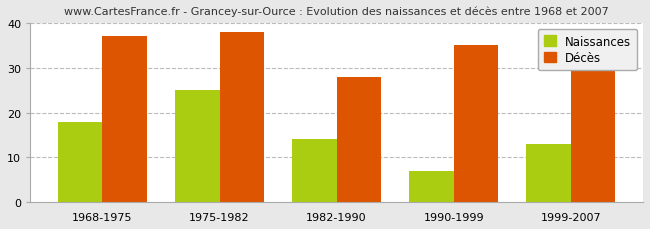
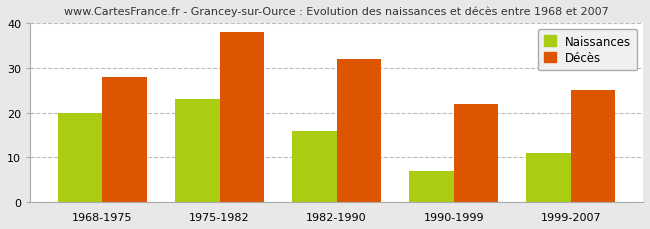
Naissances/1968-1975: 18 -> 20
Décès/1968-1975: 37 -> 28
Naissances/1975-1982: 25 -> 23
Naissances/1982-1990: 14 -> 16
Décès/1982-1990: 28 -> 32
Décès/1990-1999: 35 -> 22
Naissances/1999-2007: 13 -> 11
Décès/1999-2007: 30 -> 25
